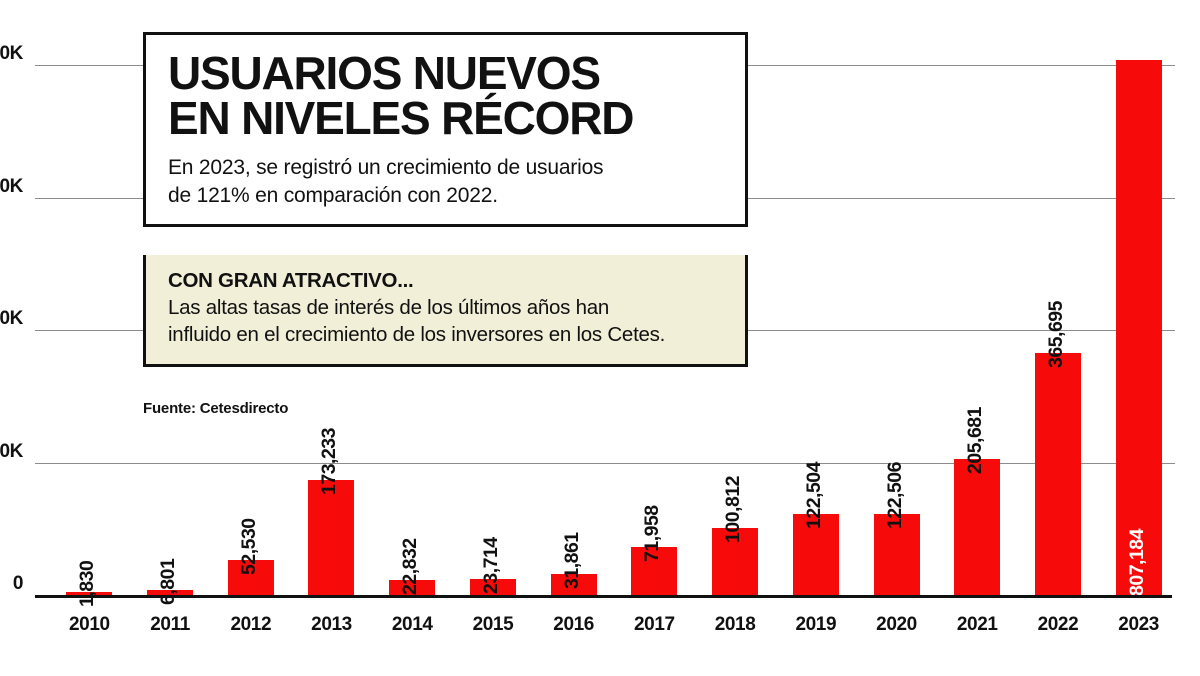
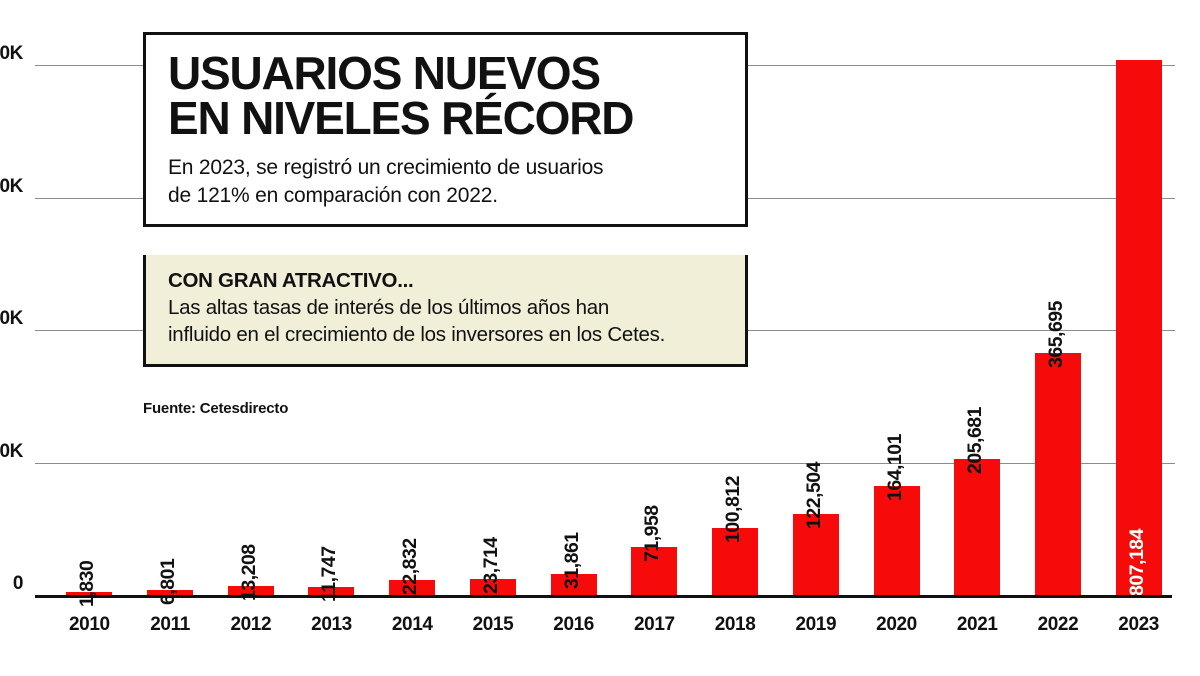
2012: 52,530 -> 13,208
2013: 173,233 -> 11,747
2020: 122,506 -> 164,101
